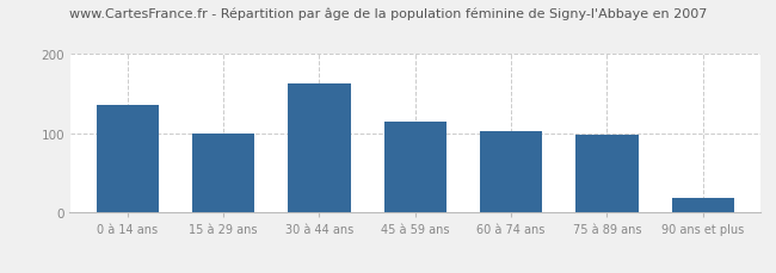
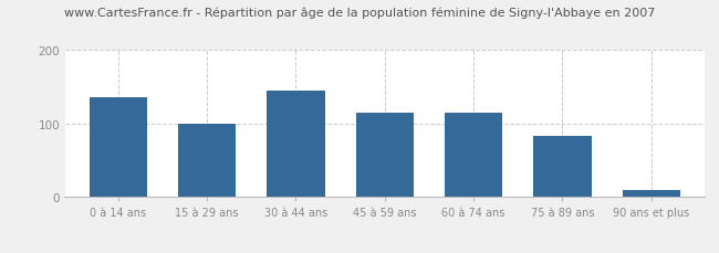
30 à 44 ans: 162 -> 145
60 à 74 ans: 102 -> 115
75 à 89 ans: 98 -> 83
90 ans et plus: 18 -> 10
